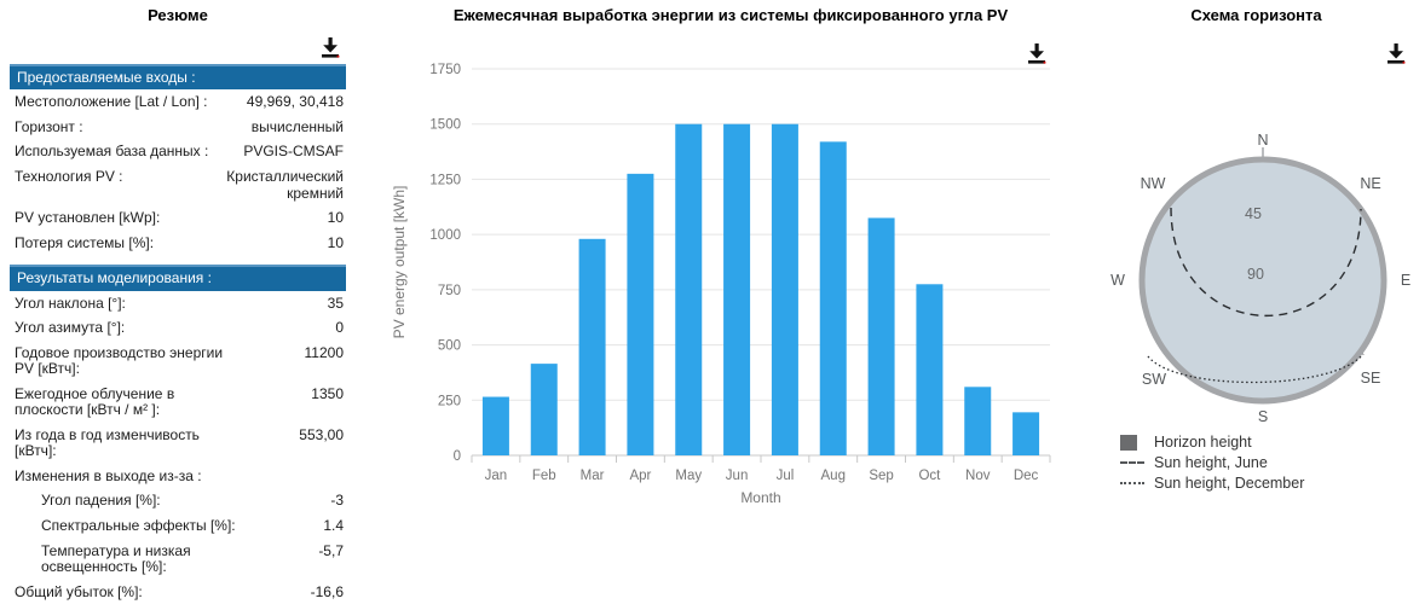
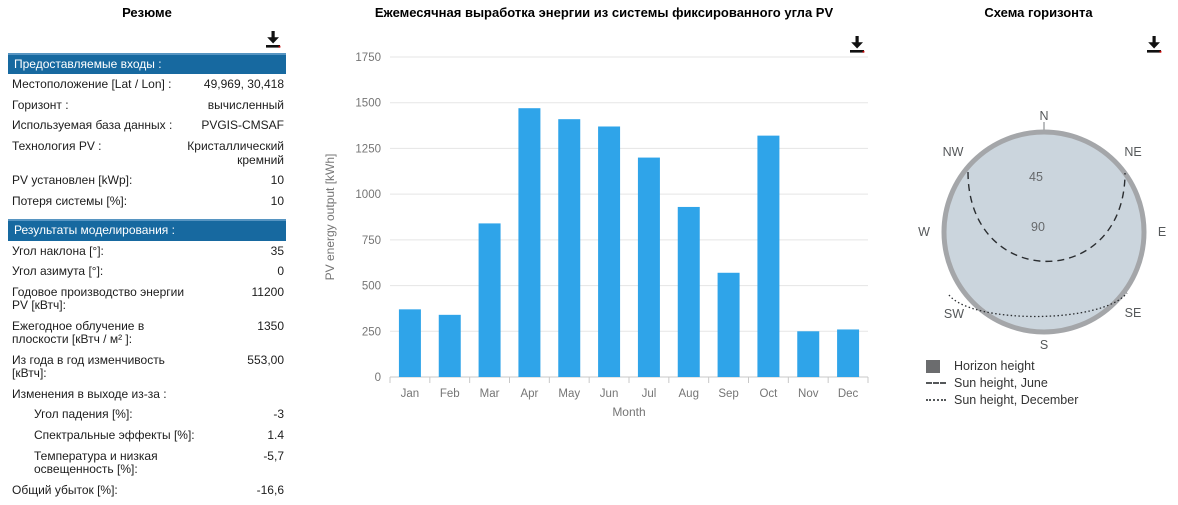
Jan: 260 -> 370
Feb: 420 -> 340
Mar: 980 -> 840
Apr: 1280 -> 1470
May: 1500 -> 1410
Jun: 1500 -> 1370
Jul: 1500 -> 1200
Aug: 1420 -> 930
Sep: 1080 -> 570
Oct: 780 -> 1320
Nov: 310 -> 250
Dec: 200 -> 260
